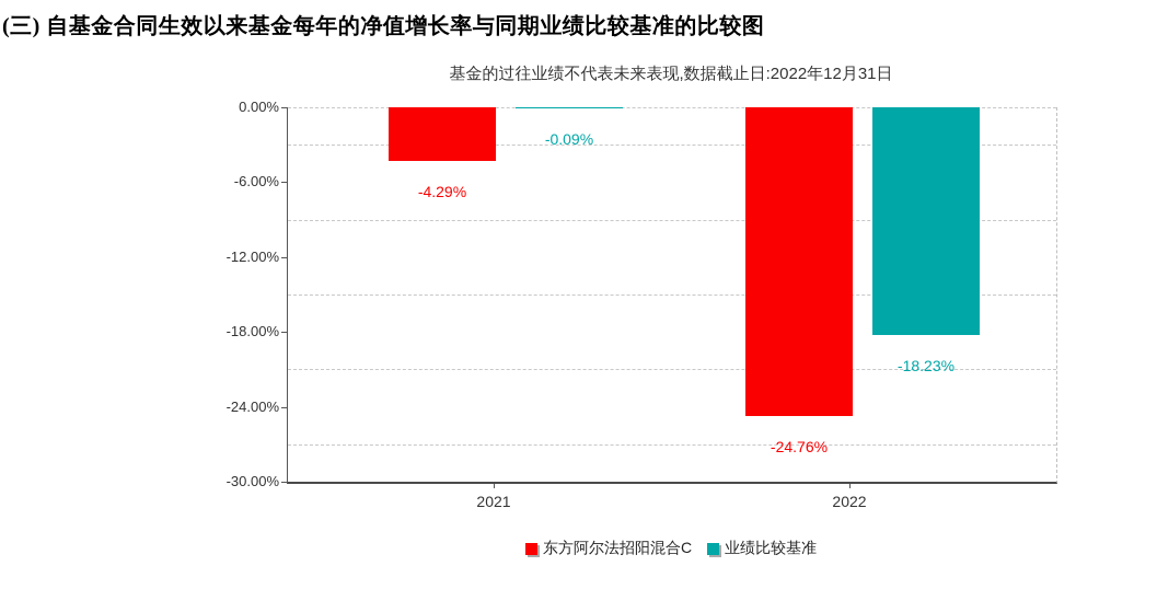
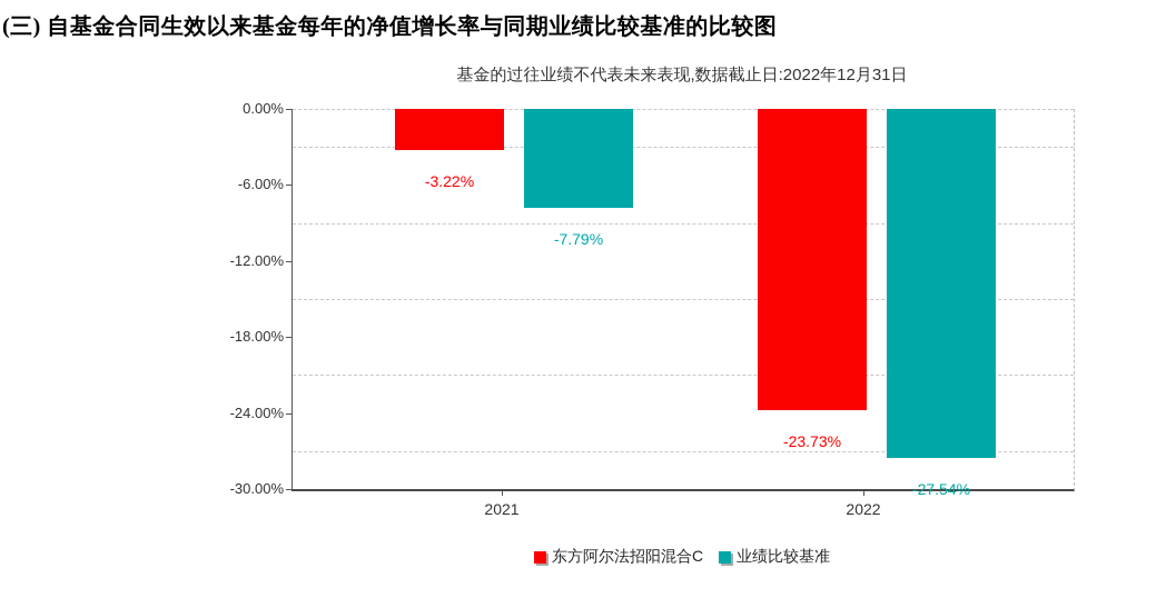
东方阿尔法招阳混合C/2021: -4.29% -> -3.22%
业绩比较基准/2021: -0.09% -> -7.79%
东方阿尔法招阳混合C/2022: -24.76% -> -23.73%
业绩比较基准/2022: -18.23% -> -27.54%
